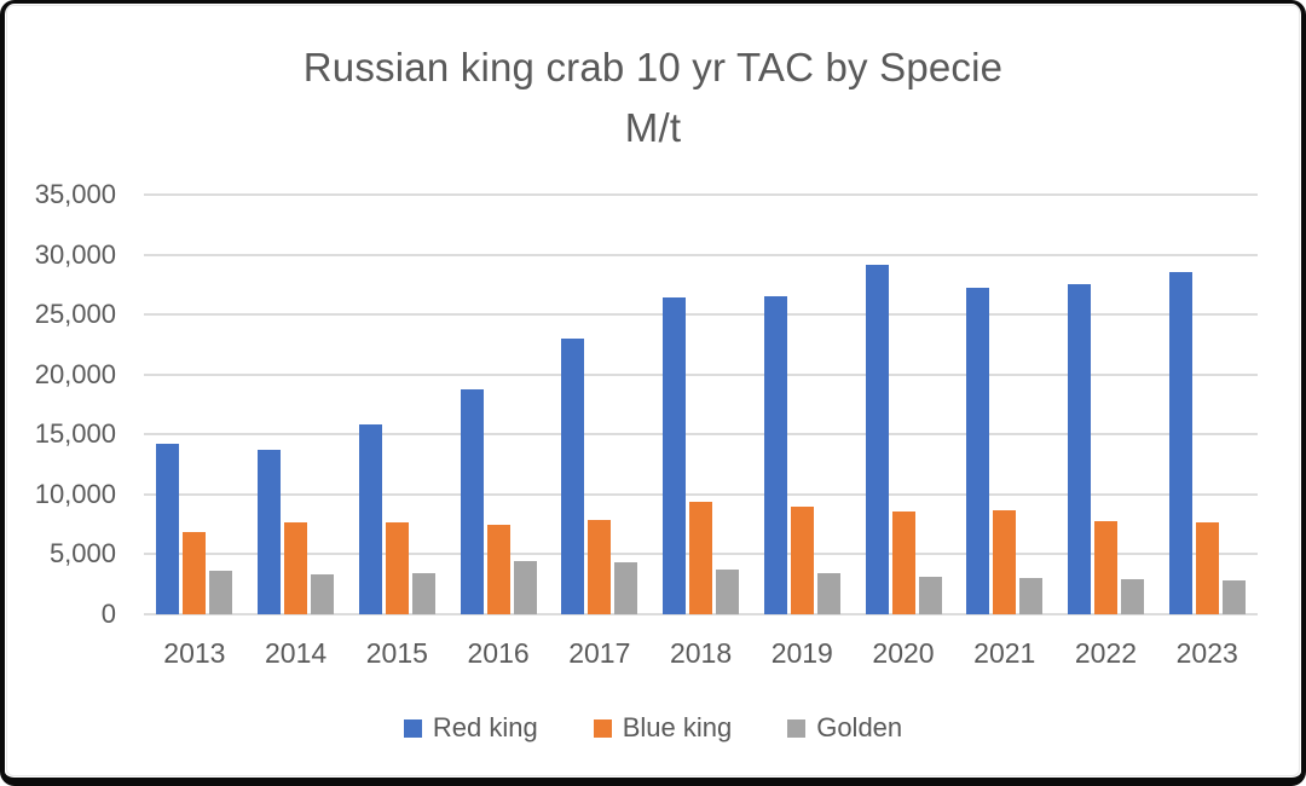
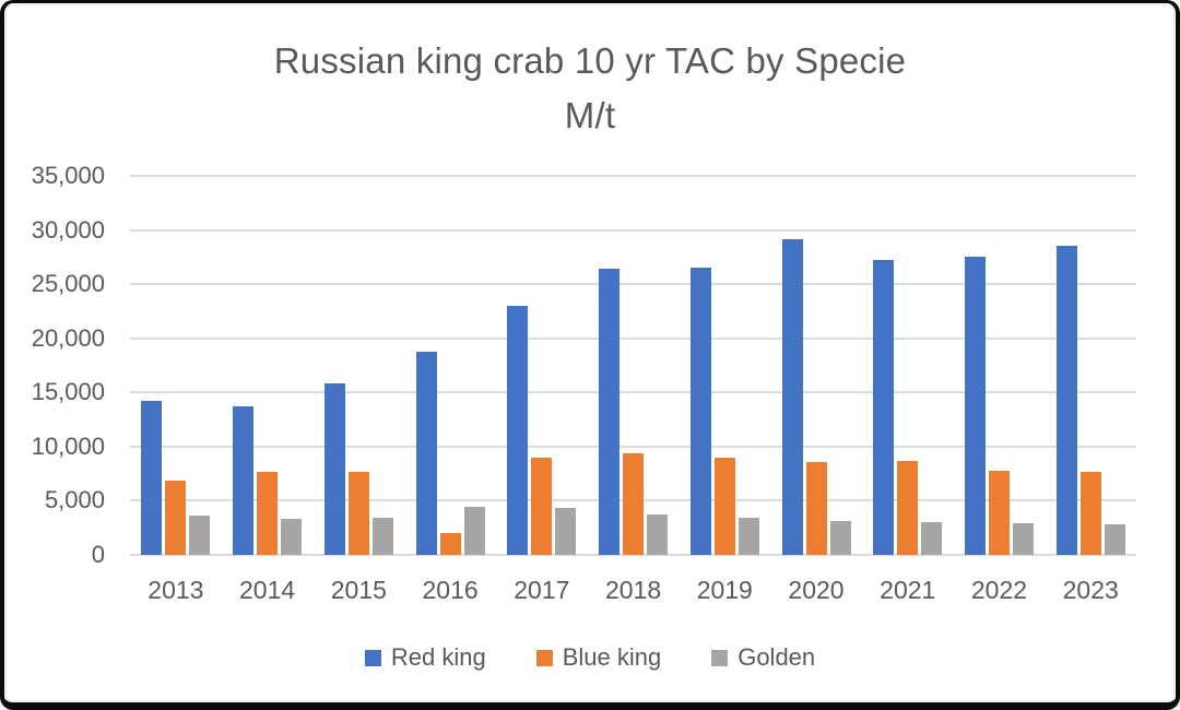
Blue king/2016: 8000 -> 2000
Blue king/2017: 8000 -> 9000
